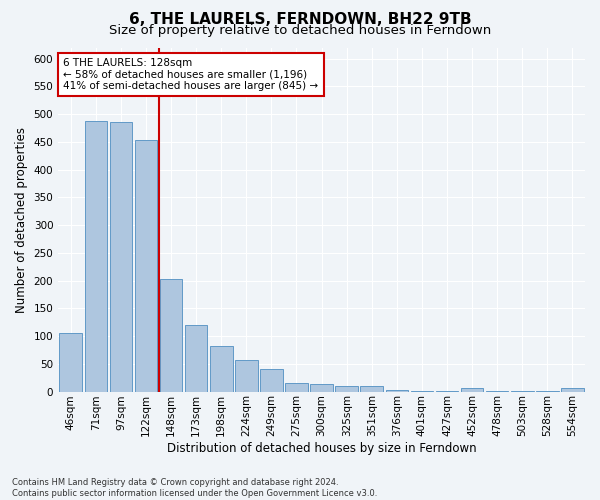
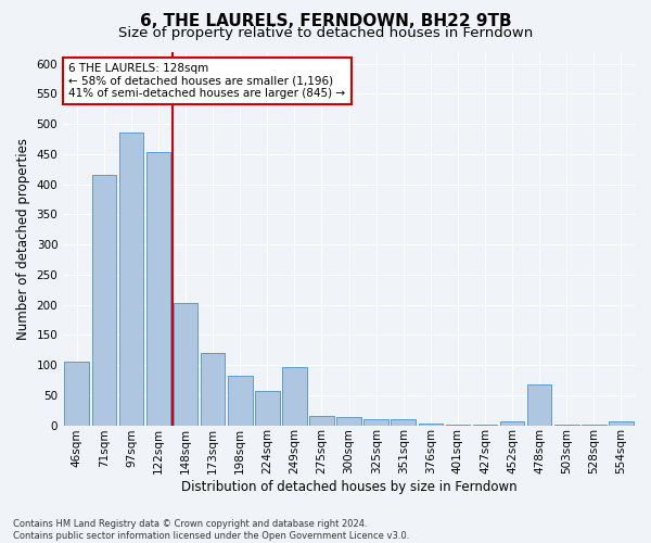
71sqm: 487 -> 416
249sqm: 40 -> 96
478sqm: 1 -> 68
